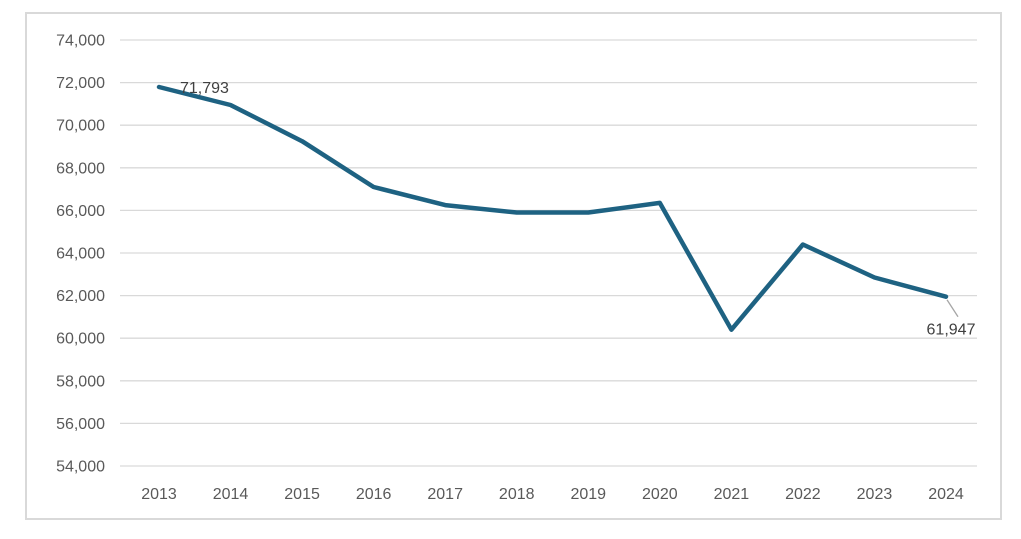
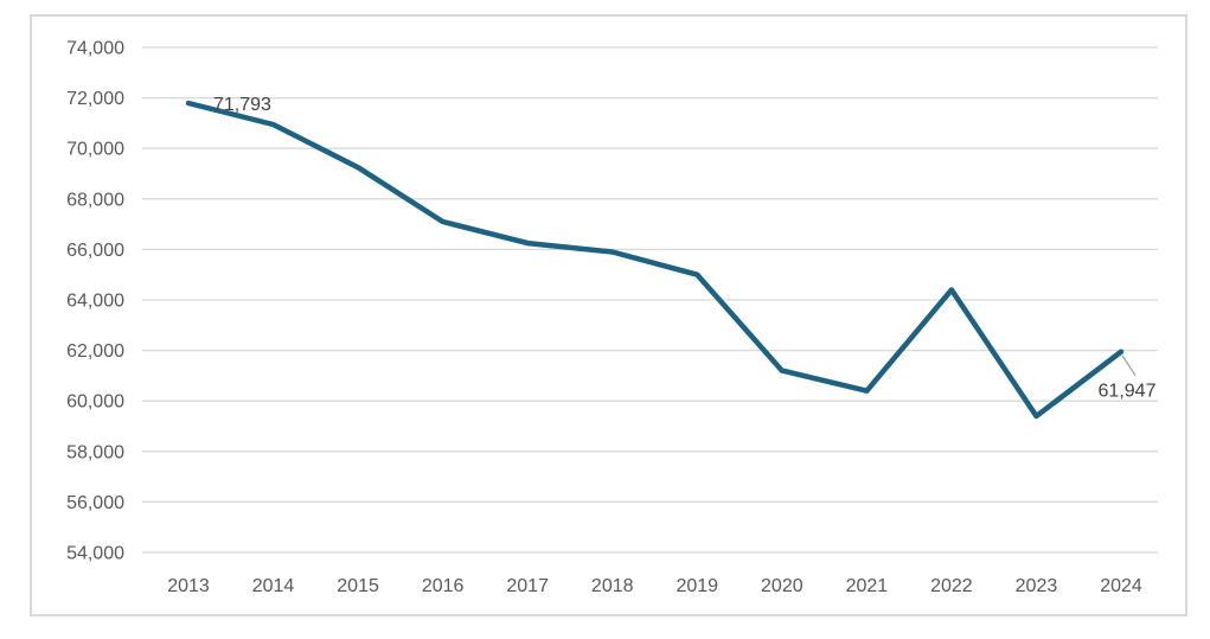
2019: 65900 -> 65000
2020: 66400 -> 61200
2023: 62800 -> 59400
